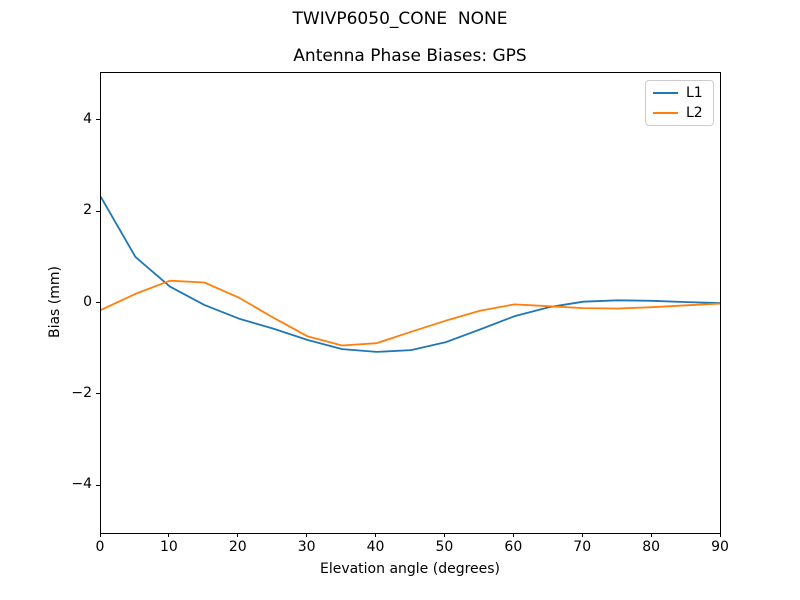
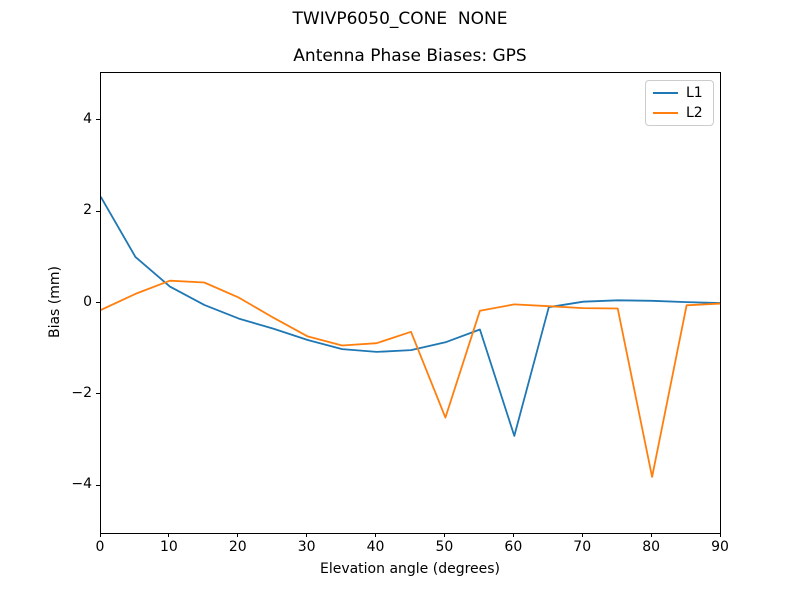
L2/50: -0.4 -> -2.5
L1/60: -0.3 -> -2.9
L2/80: -0.1 -> -3.8
